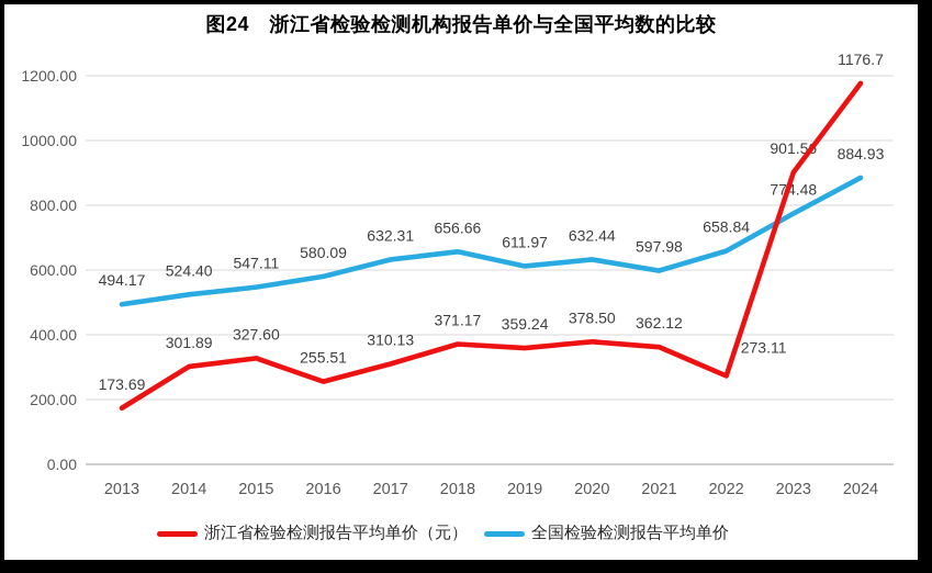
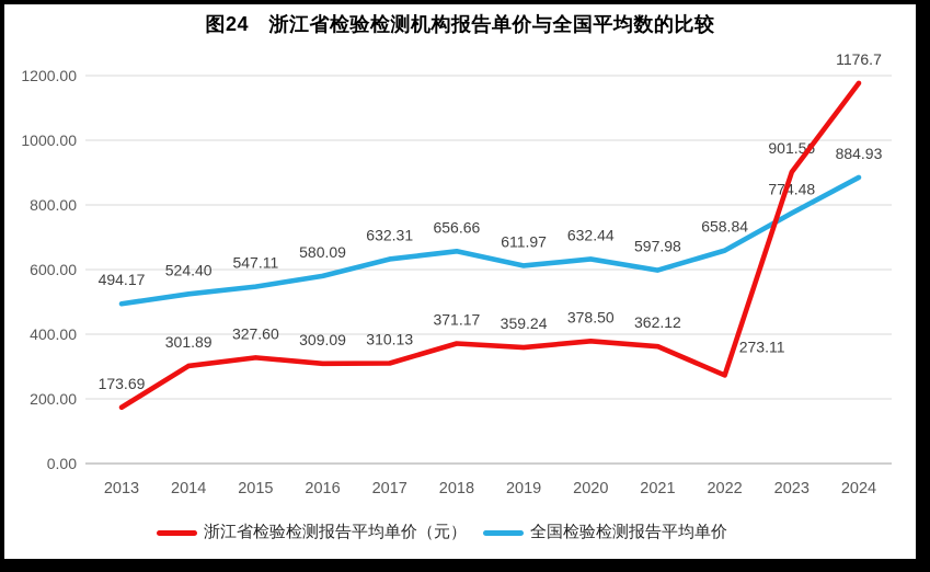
浙江省检验检测报告平均单价（元）/2016: 255.51 -> 309.09
